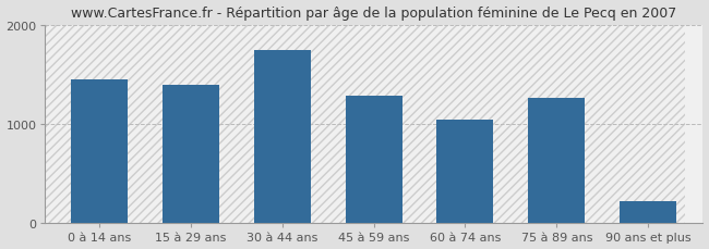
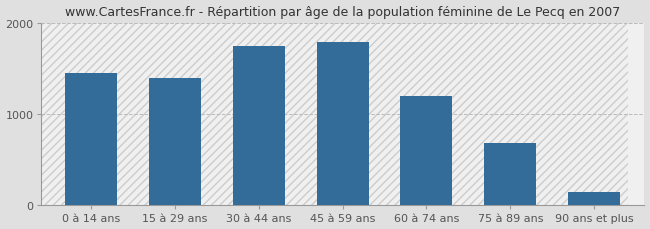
45 à 59 ans: 1280 -> 1790
60 à 74 ans: 1040 -> 1200
75 à 89 ans: 1260 -> 680
90 ans et plus: 220 -> 140
